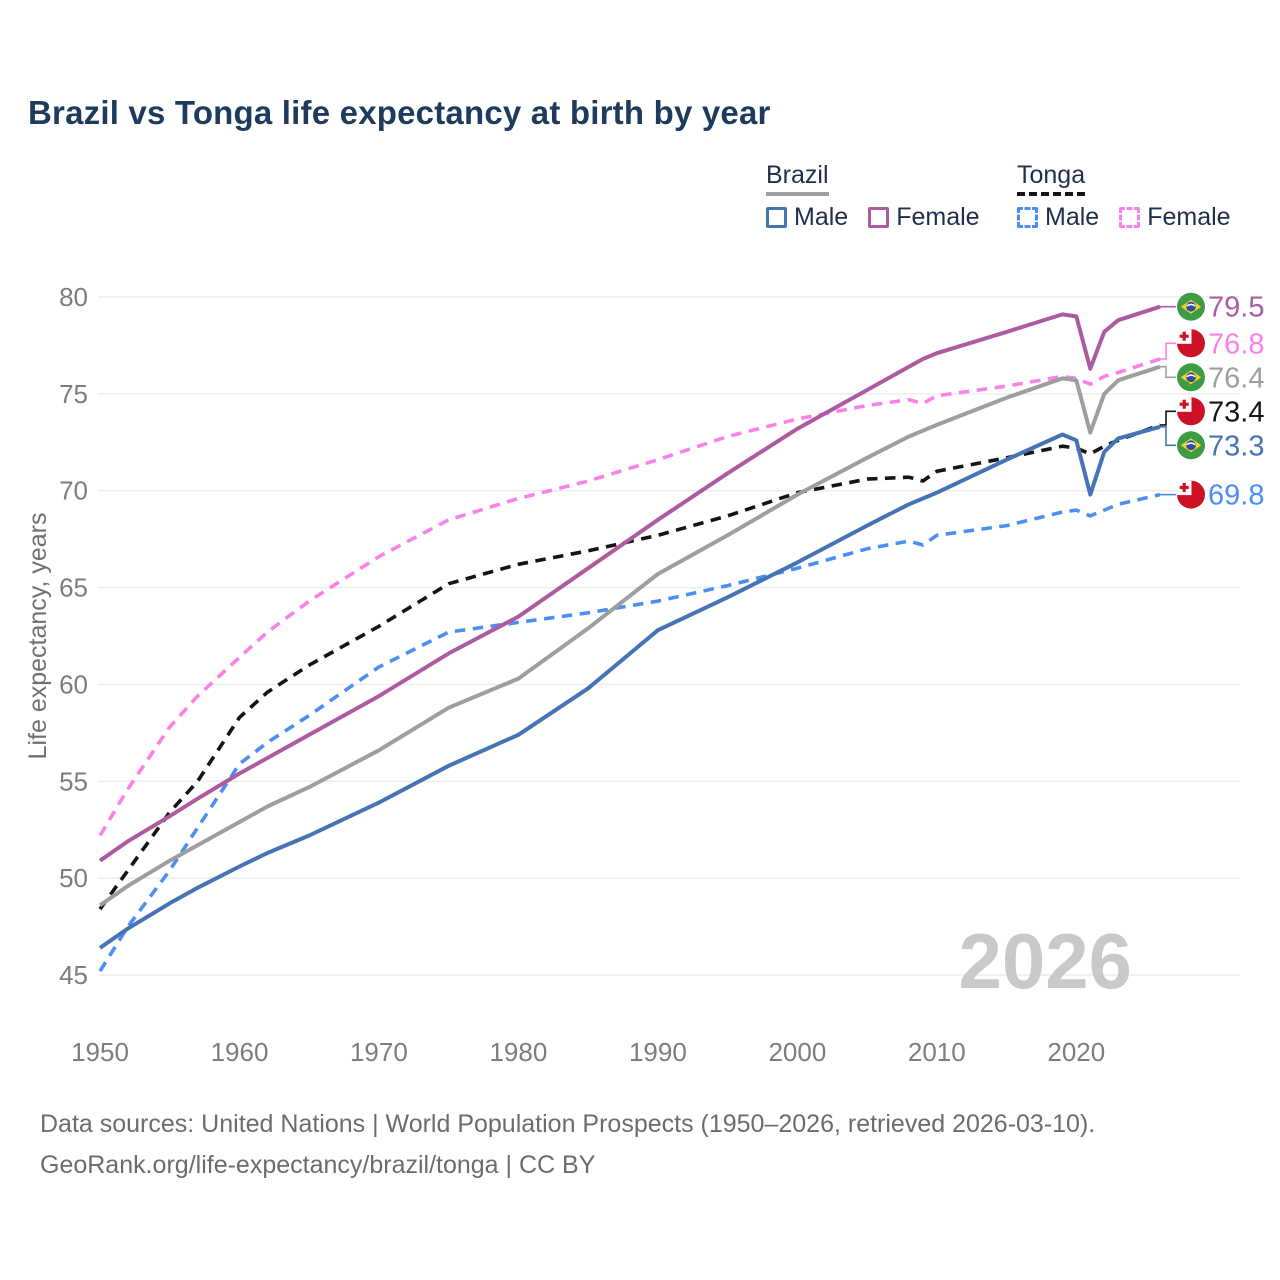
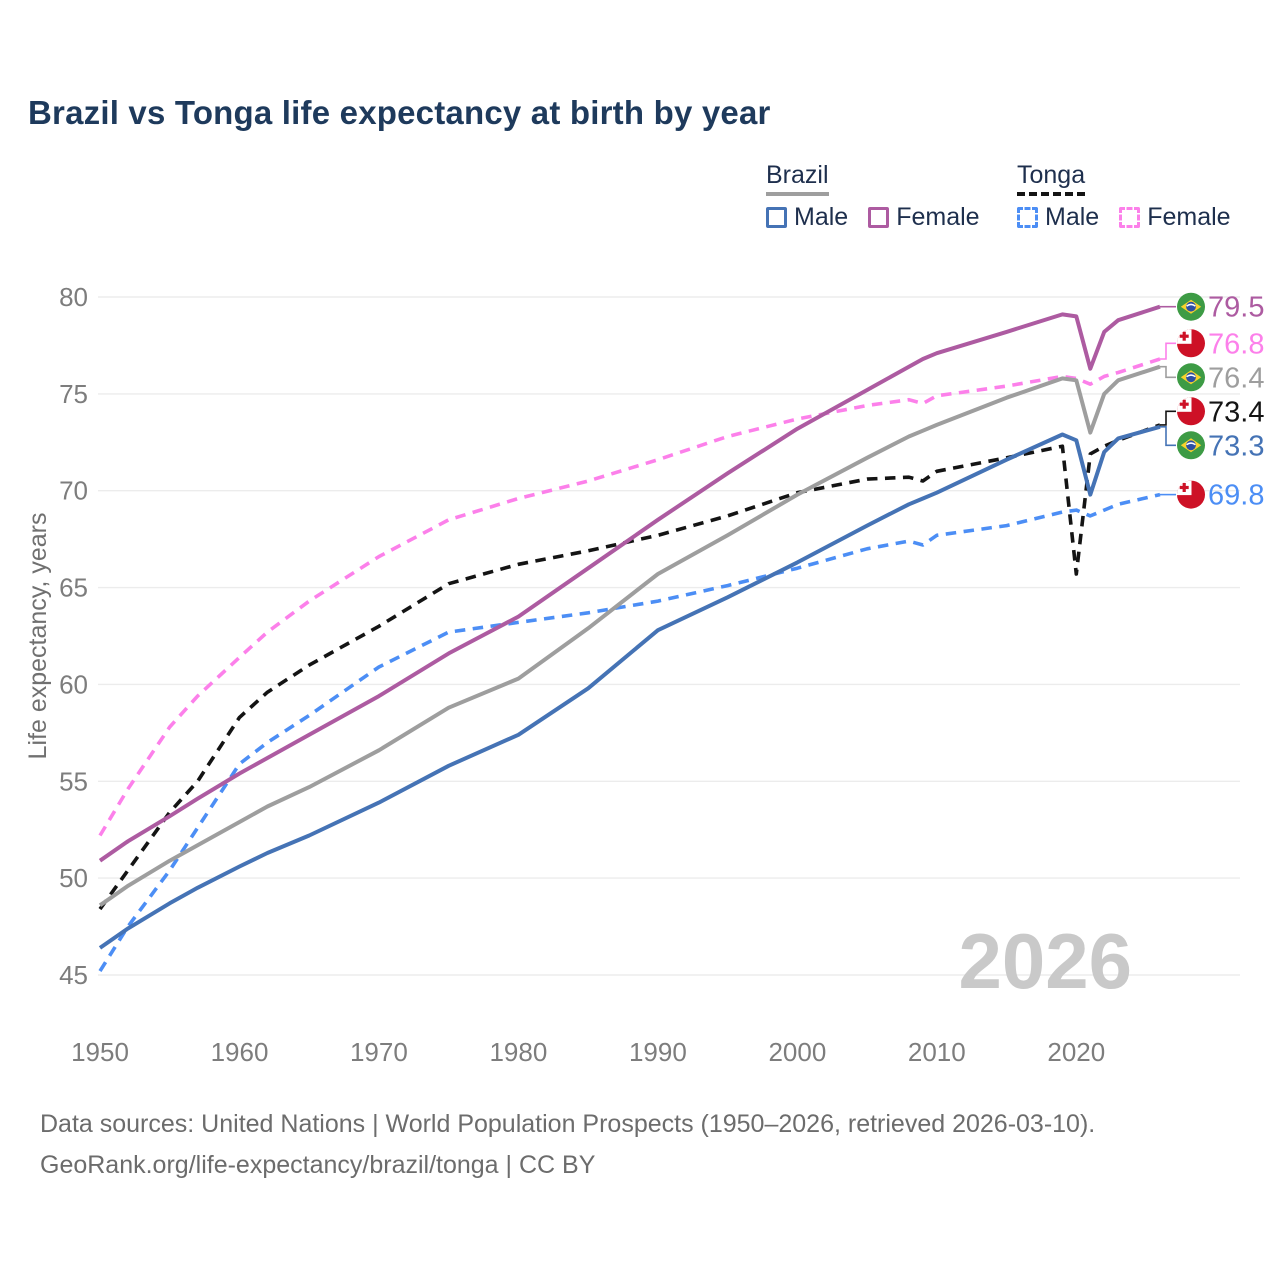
Tonga/2020: 72.2 -> 65.7
